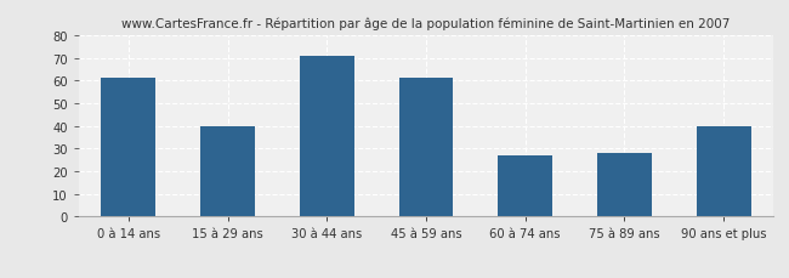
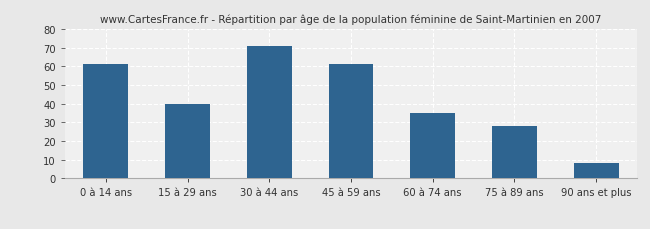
60 à 74 ans: 27 -> 35
90 ans et plus: 40 -> 8
